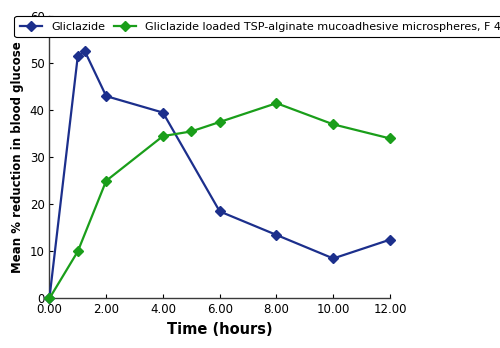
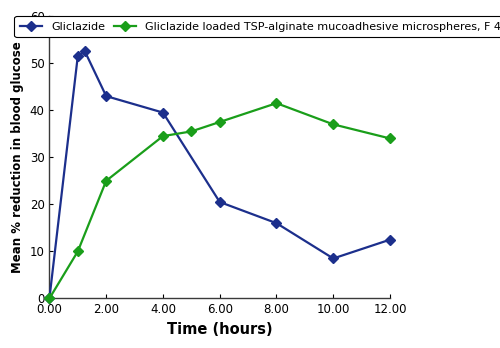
Gliclazide/6.00: 18.5 -> 20.5
Gliclazide/8.00: 13.5 -> 16.0
